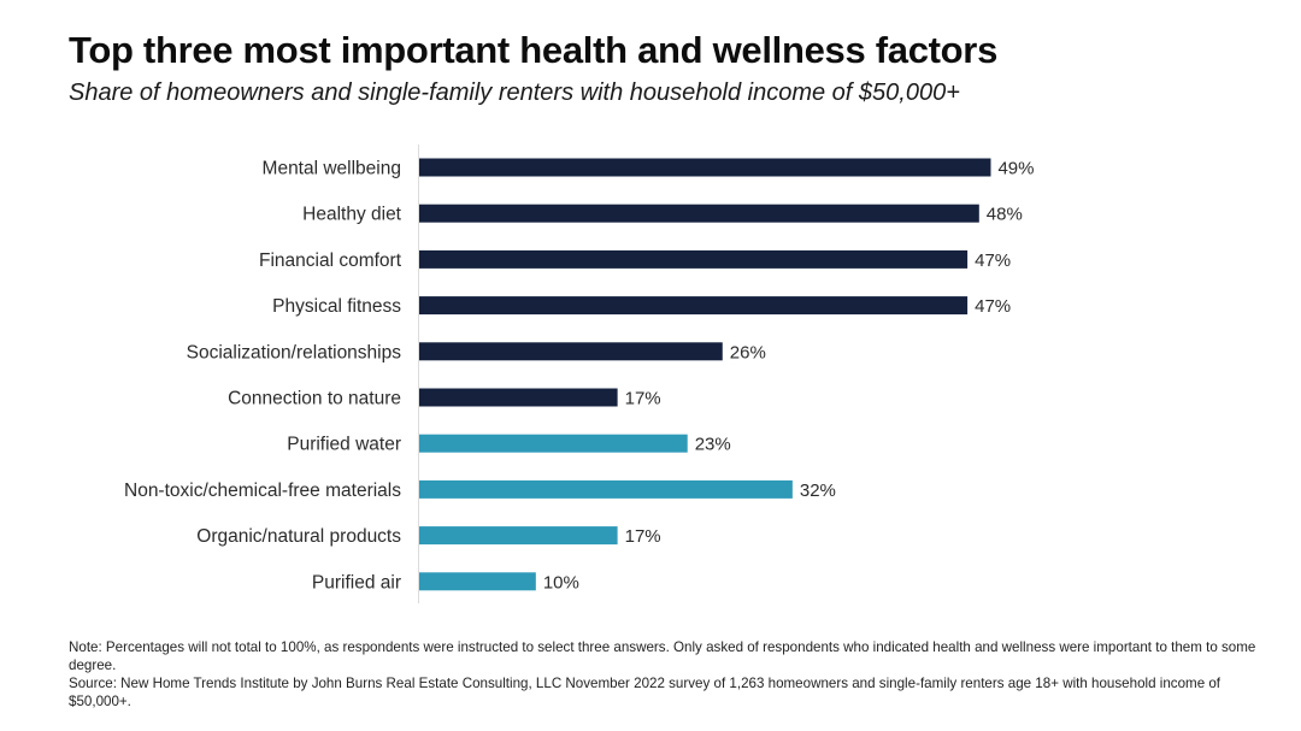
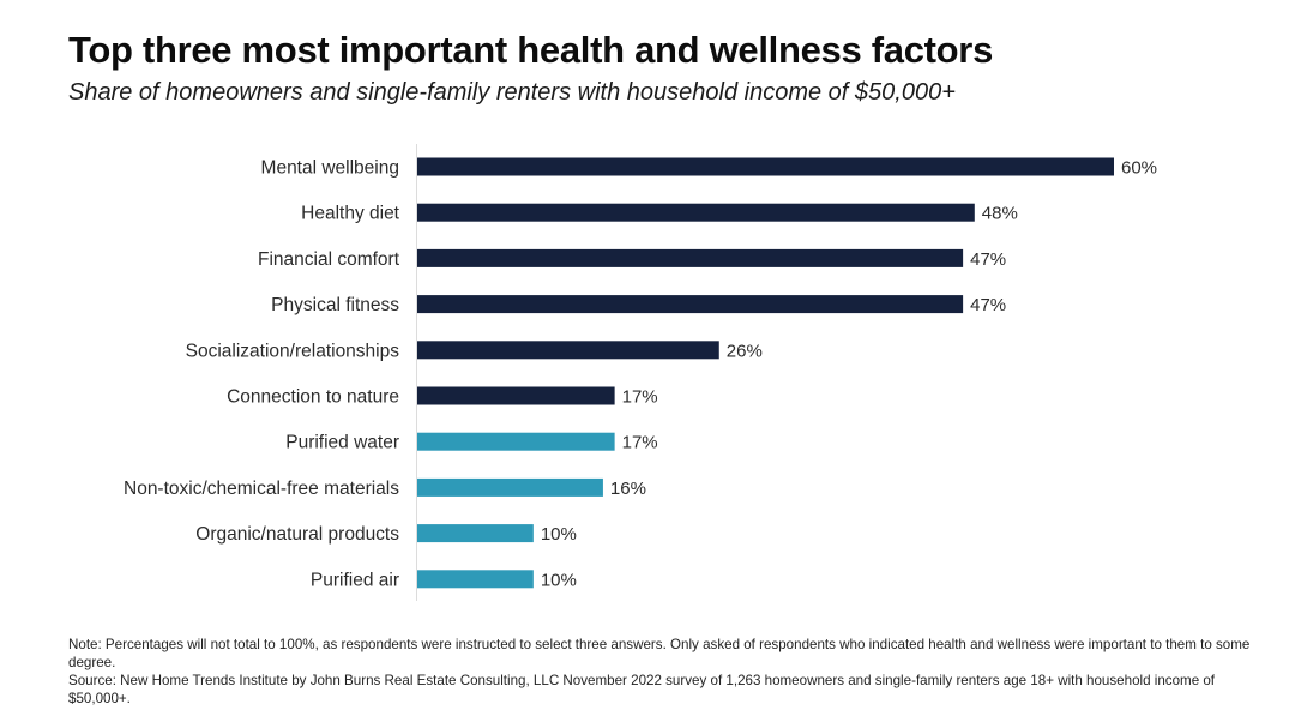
Mental wellbeing: 49% -> 60%
Purified water: 23% -> 17%
Non-toxic/chemical-free materials: 32% -> 16%
Organic/natural products: 17% -> 10%
